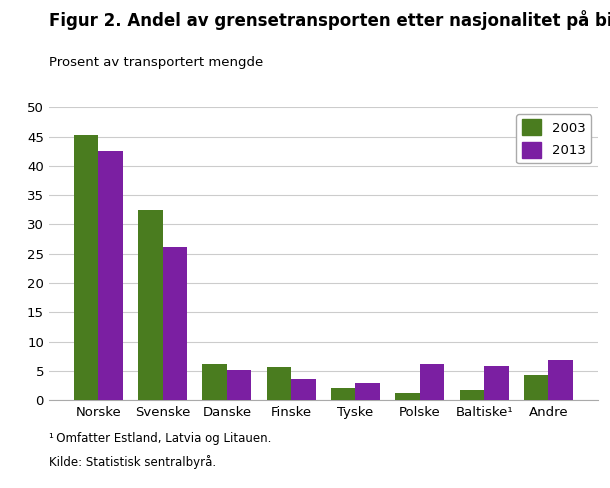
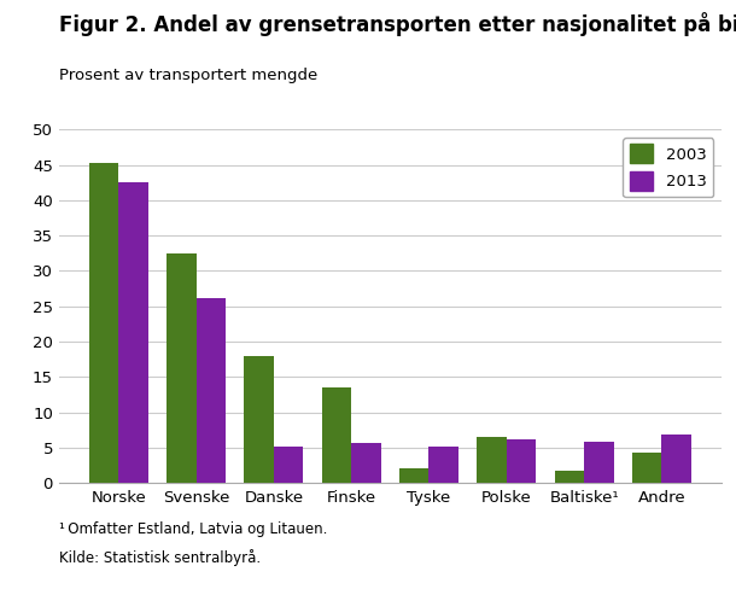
2003/Danske: 6.2 -> 18.0
2003/Finske: 5.6 -> 13.6
2013/Finske: 3.6 -> 5.6
2013/Tyske: 3.0 -> 5.2
2003/Polske: 1.2 -> 6.6
